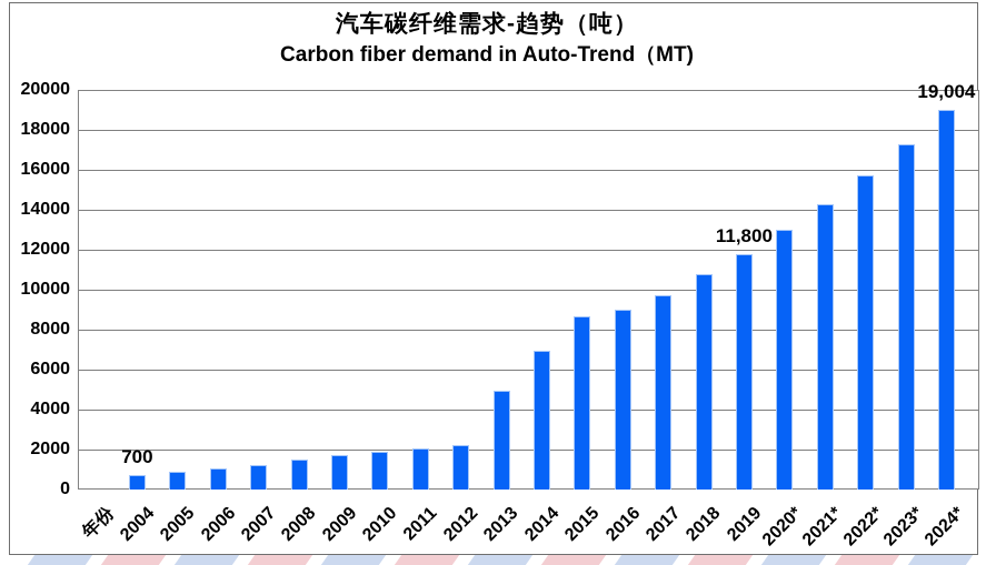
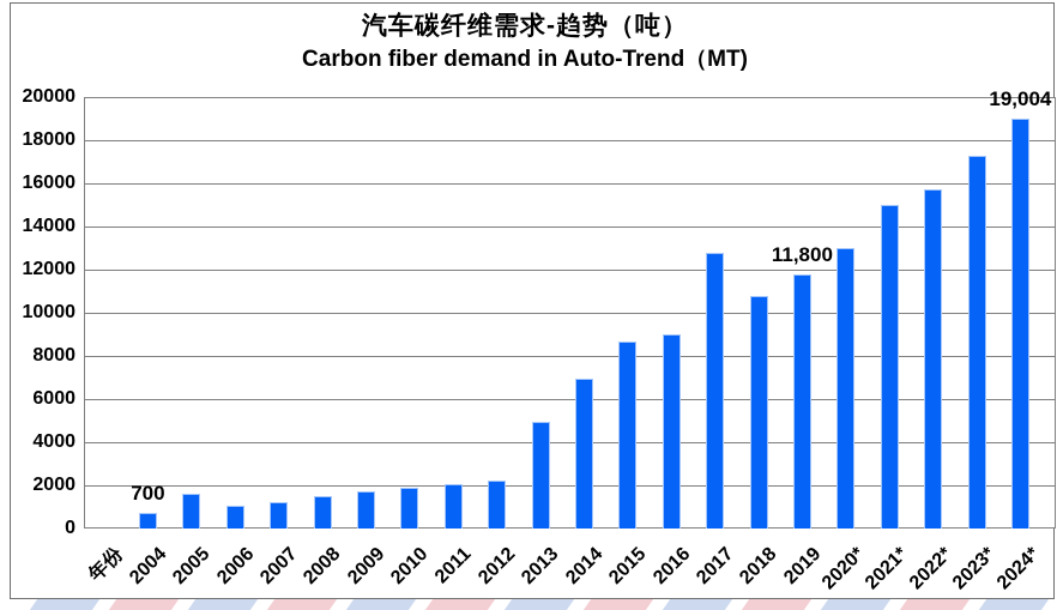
2005: 900 -> 1600
2017: 9800 -> 12800
2021*: 14300 -> 15000
